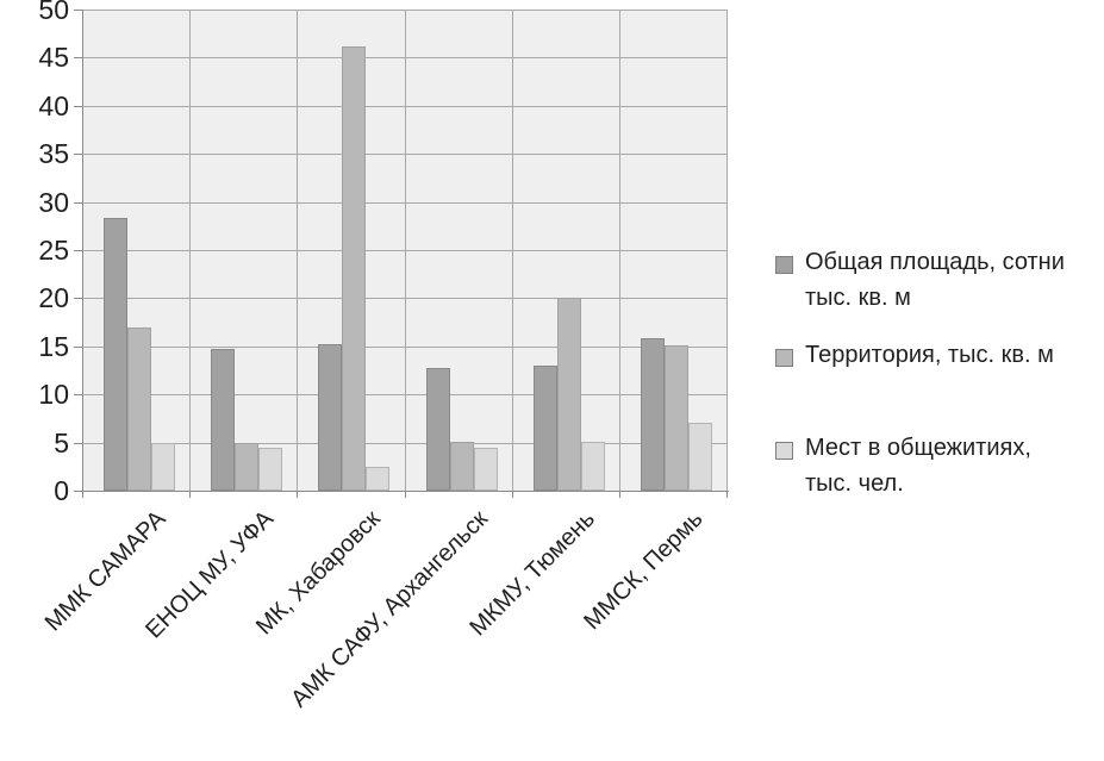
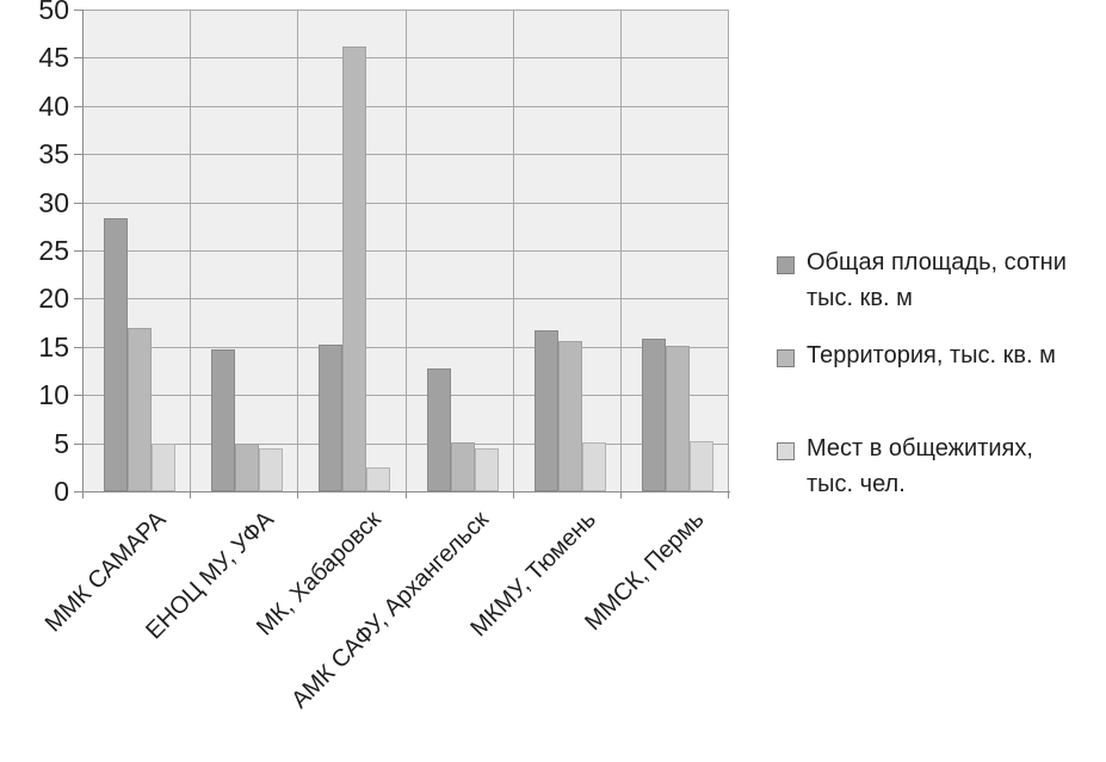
Общая площадь, сотни тыс. кв. м/МКМУ, Тюмень: 13 -> 17
Территория, тыс. кв. м/МКМУ, Тюмень: 20 -> 16
Мест в общежитиях, тыс. чел./ММСК, Пермь: 7 -> 5
